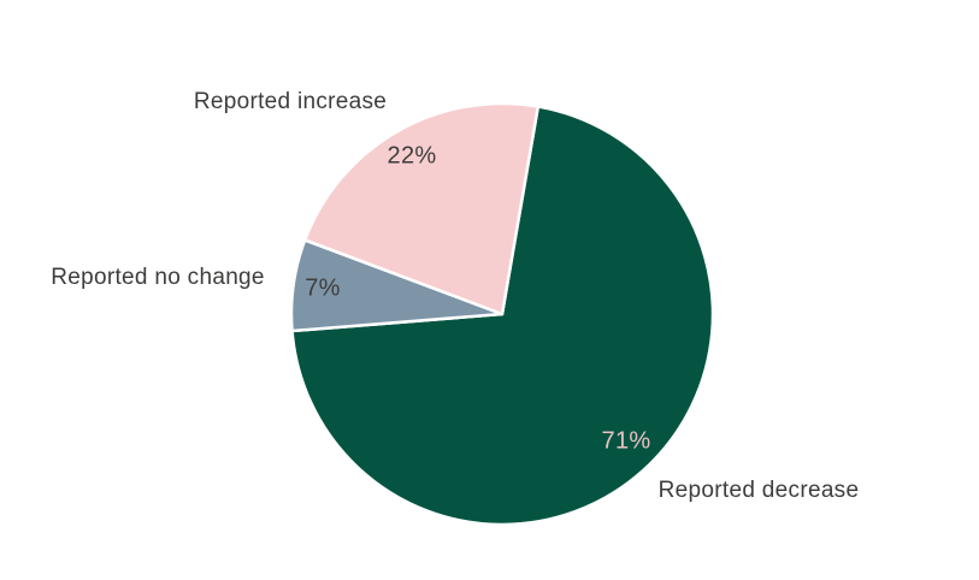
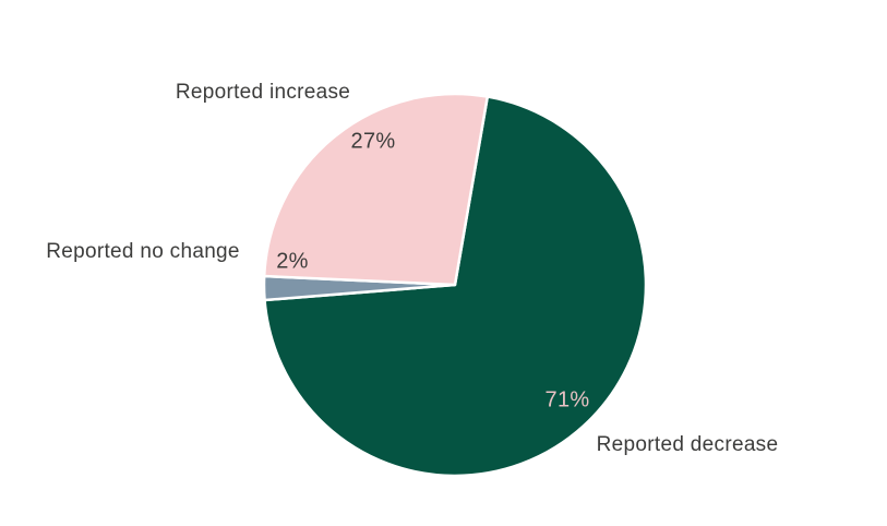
Reported no change: 7% -> 2%
Reported increase: 22% -> 27%
